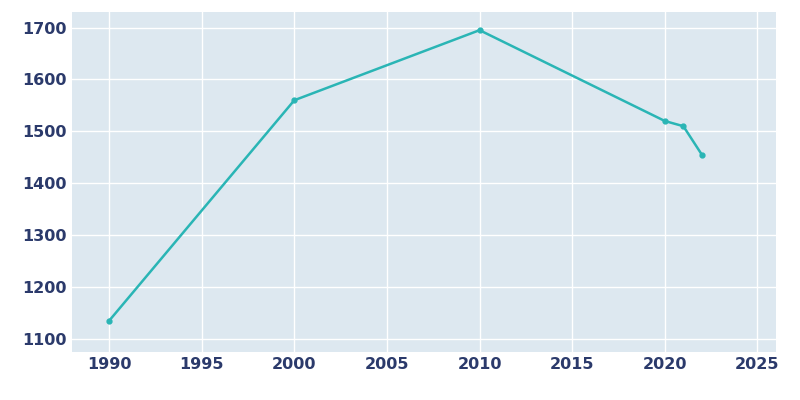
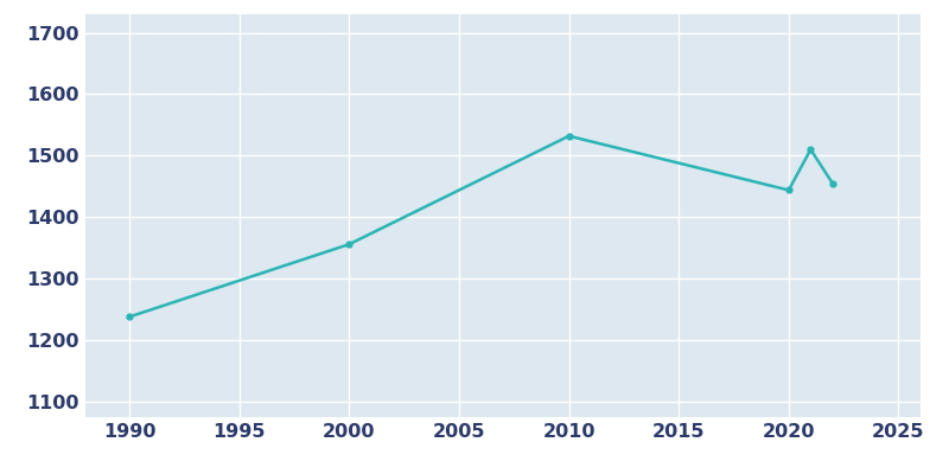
1990: 1135 -> 1238
2000: 1560 -> 1356
2010: 1695 -> 1532
2020: 1520 -> 1444
